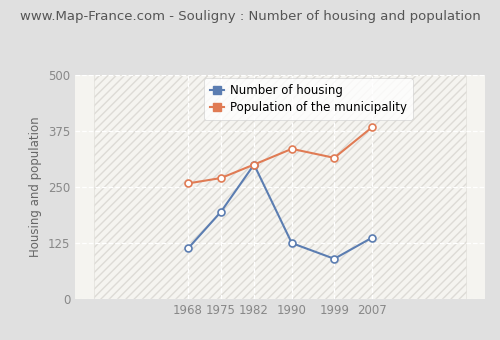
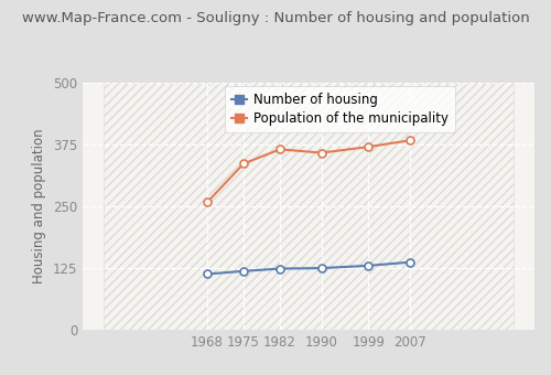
Number of housing/1975: 195 -> 119
Population of the municipality/1975: 270 -> 336
Number of housing/1982: 300 -> 124
Population of the municipality/1982: 300 -> 365
Population of the municipality/1990: 335 -> 358
Number of housing/1999: 90 -> 130
Population of the municipality/1999: 315 -> 370
